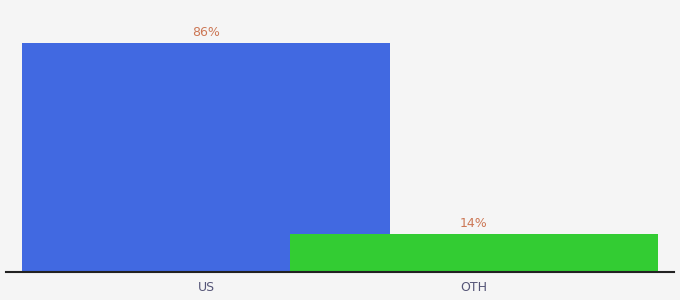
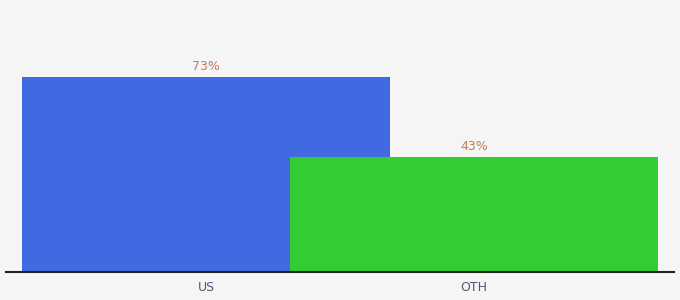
US: 86% -> 73%
OTH: 14% -> 43%
